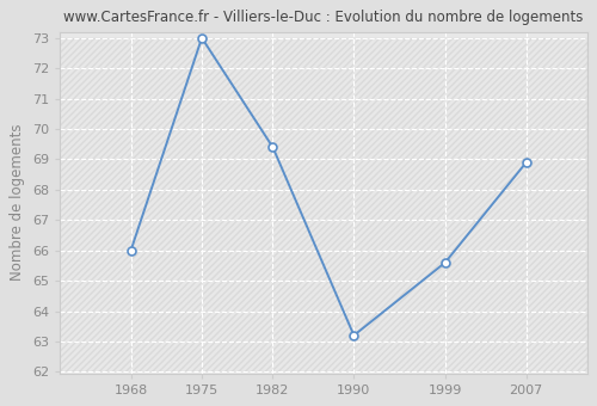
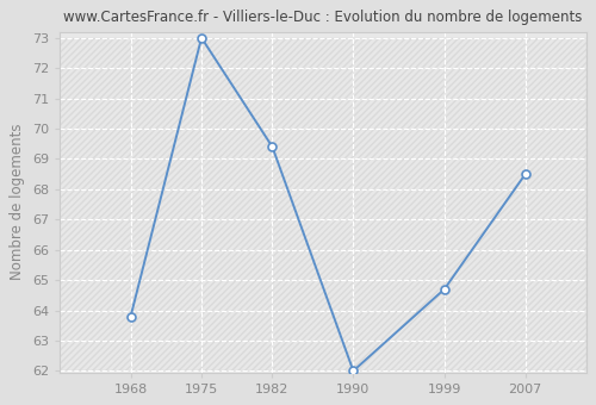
1968: 66.0 -> 63.8
1990: 63.2 -> 62.0
1999: 65.6 -> 64.7
2007: 68.9 -> 68.5
